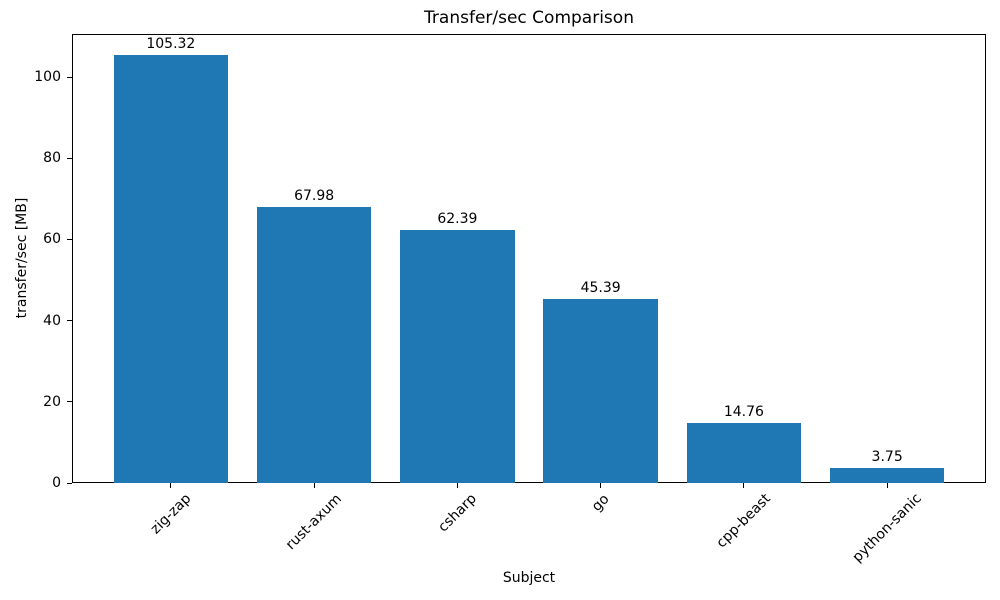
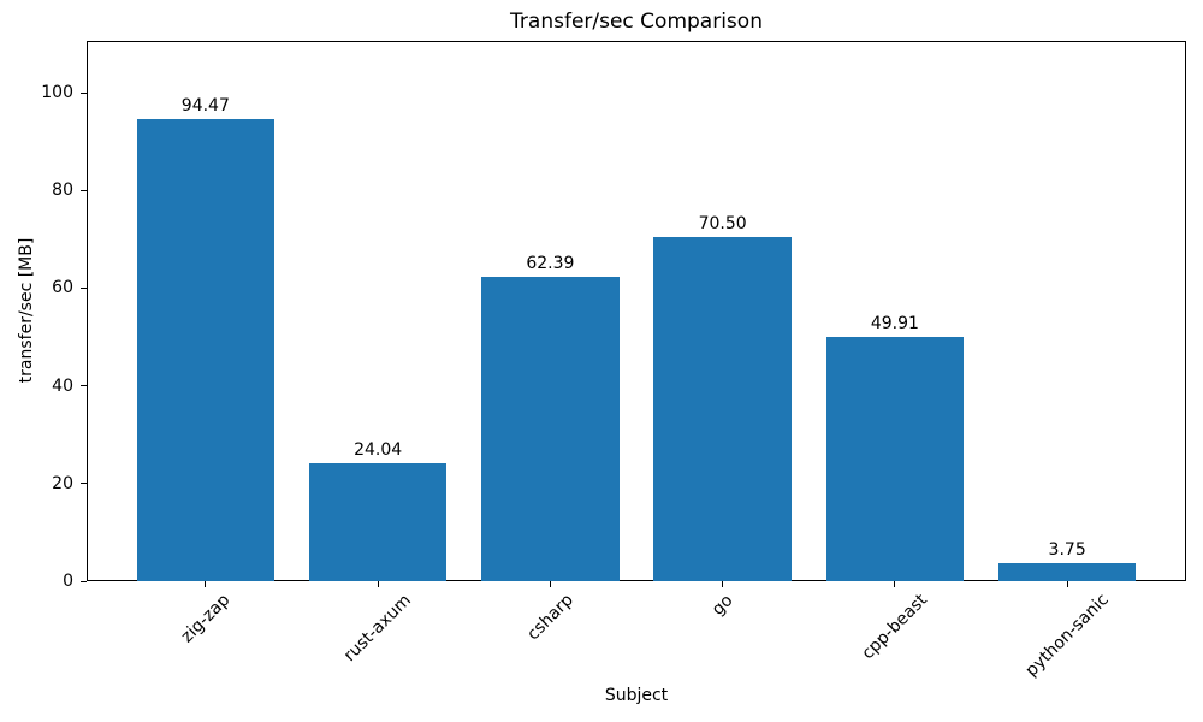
zig-zap: 105.32 -> 94.47
rust-axum: 67.98 -> 24.04
go: 45.39 -> 70.50
cpp-beast: 14.76 -> 49.91
